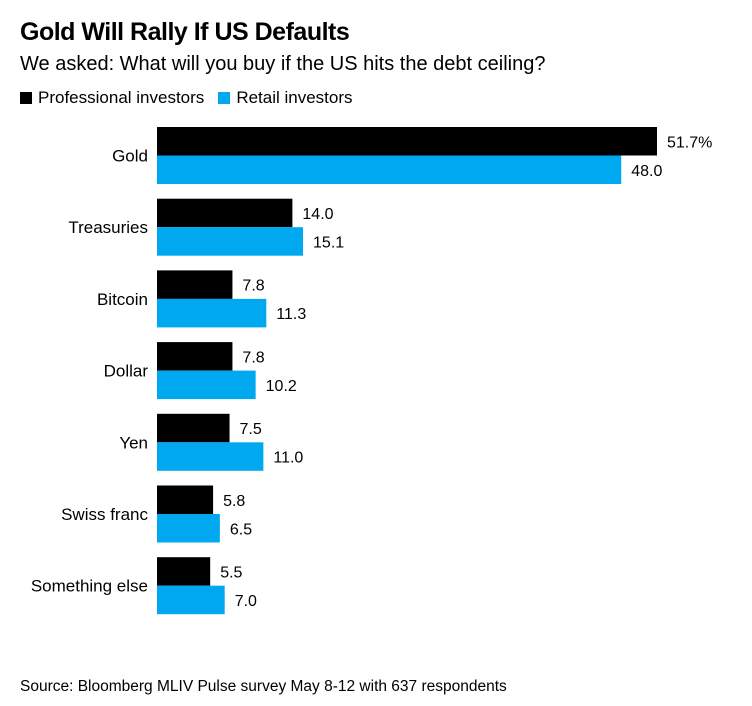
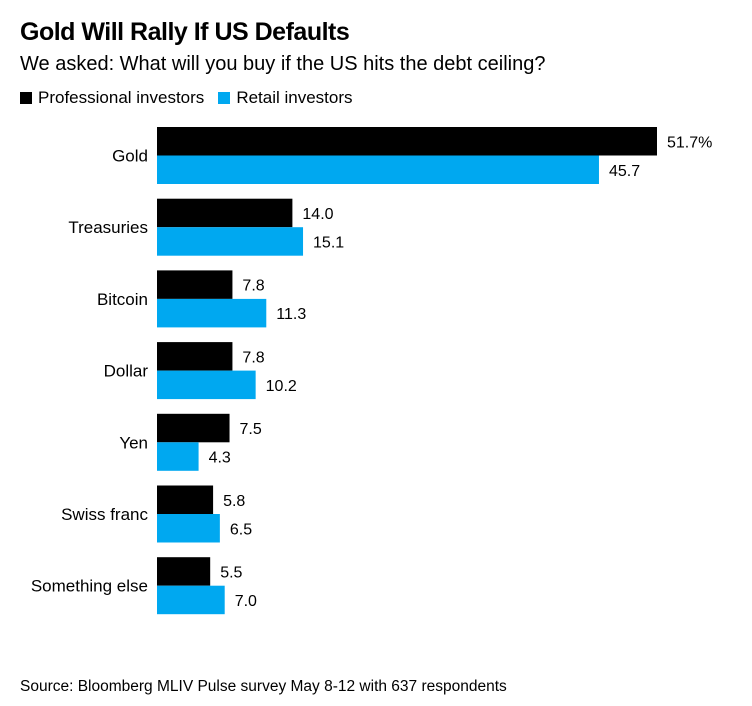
Retail investors/Gold: 48.0 -> 45.7
Retail investors/Yen: 11.0 -> 4.3
